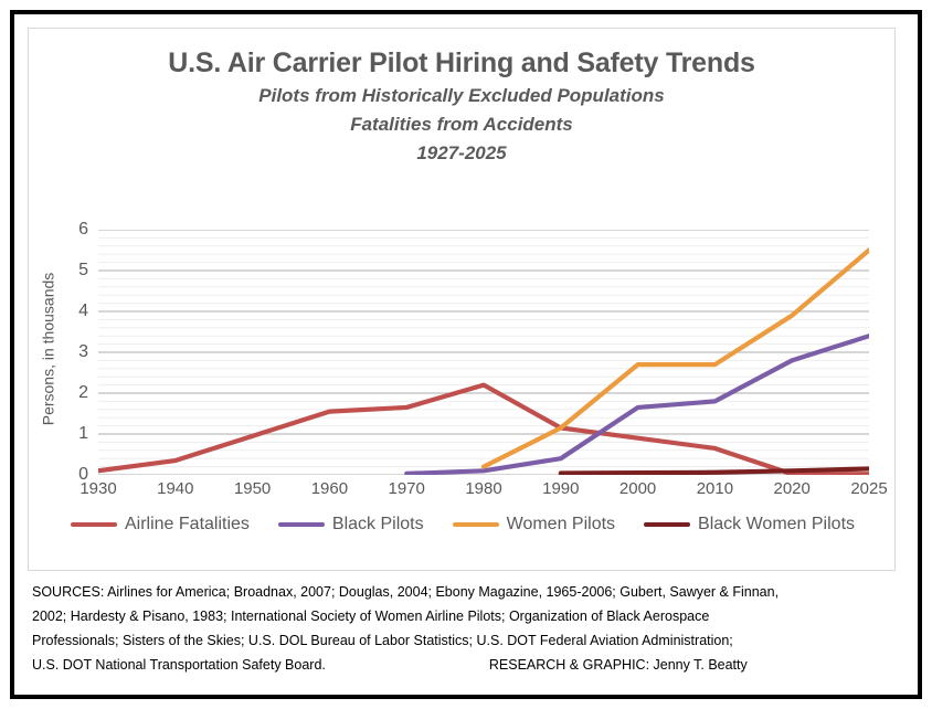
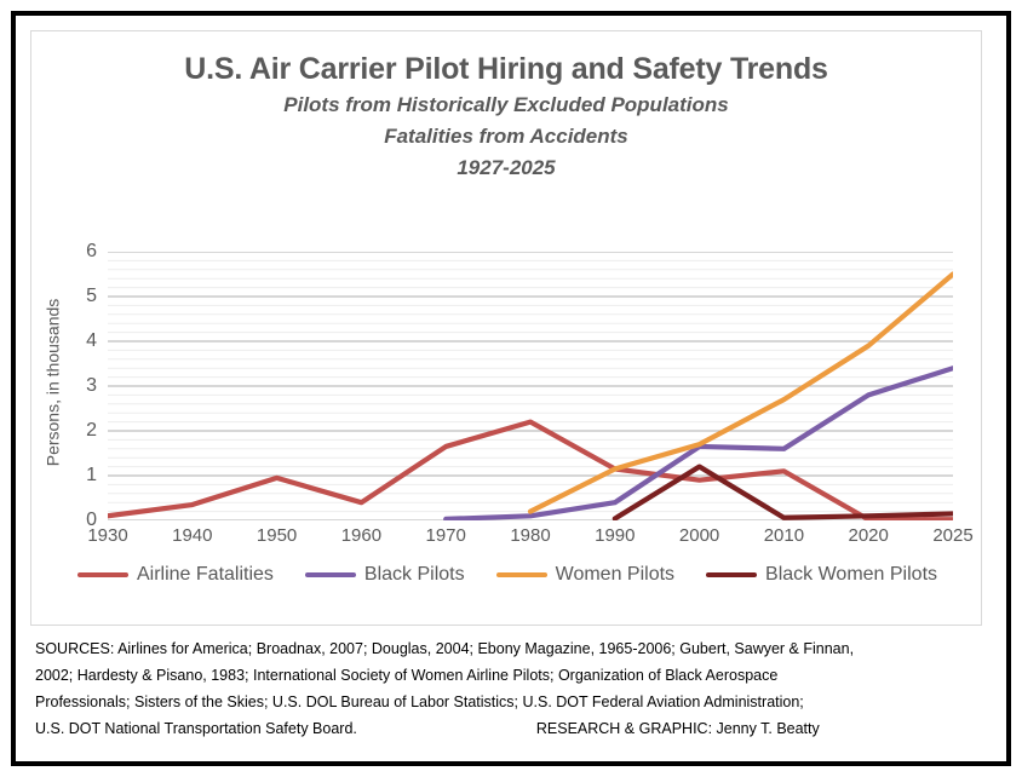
Airline Fatalities/1960: 1.6 -> 0.4
Women Pilots/2000: 2.7 -> 1.7
Black Women Pilots/2000: 0.1 -> 1.2
Airline Fatalities/2010: 0.7 -> 1.1
Black Pilots/2010: 1.8 -> 1.6
